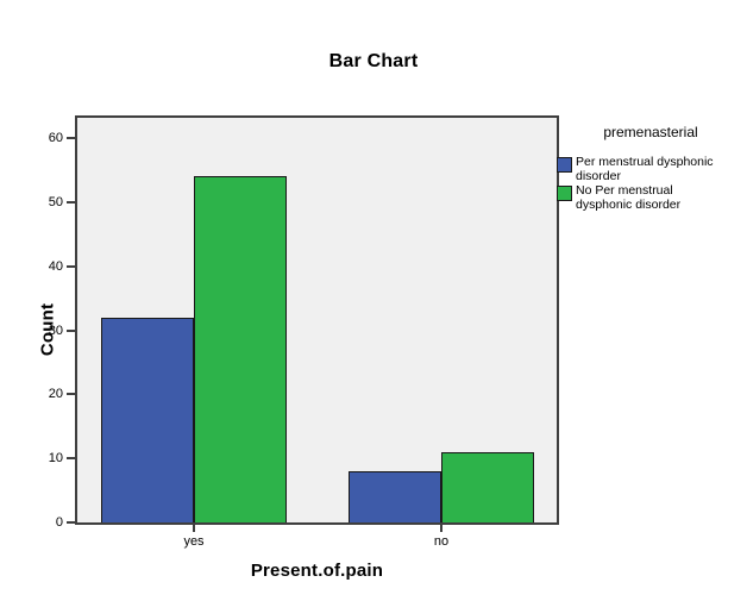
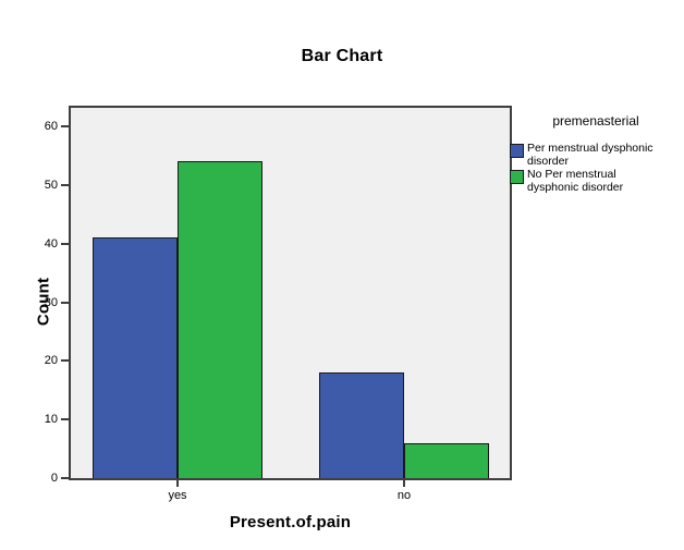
Per menstrual dysphonic disorder/yes: 32 -> 41
Per menstrual dysphonic disorder/no: 8 -> 18
No Per menstrual dysphonic disorder/no: 11 -> 6
